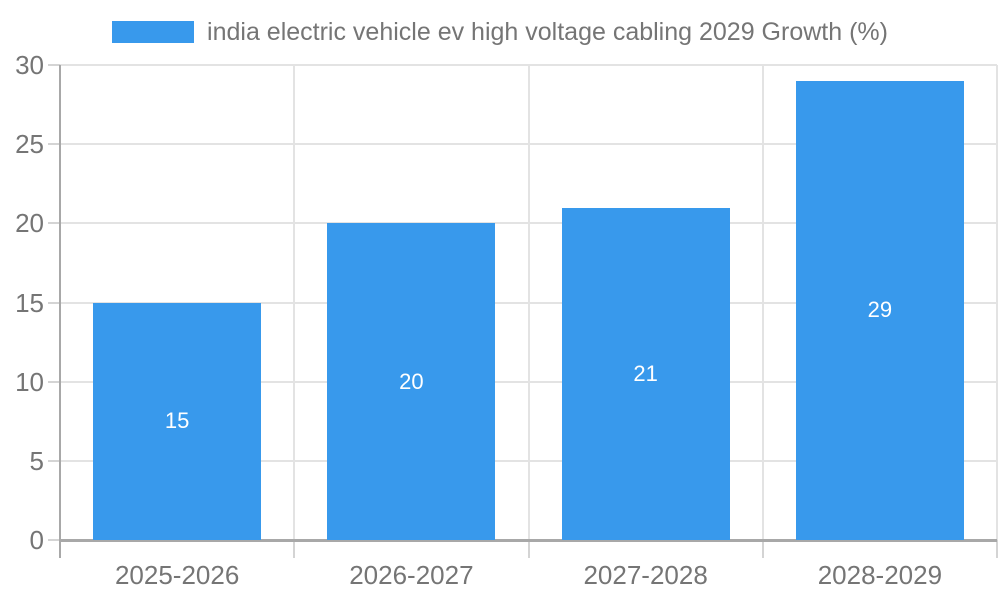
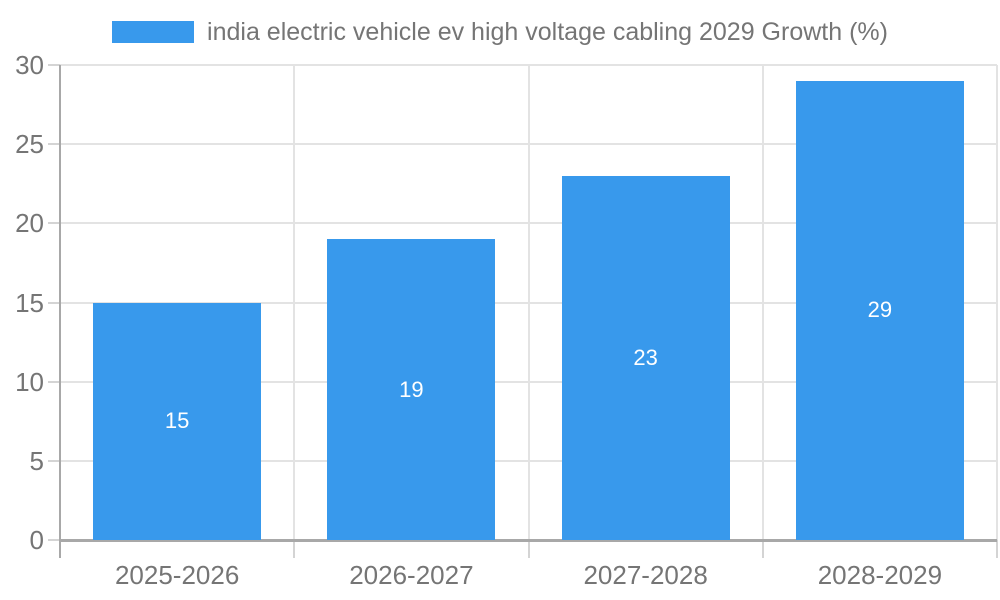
2026-2027: 20 -> 19
2027-2028: 21 -> 23
